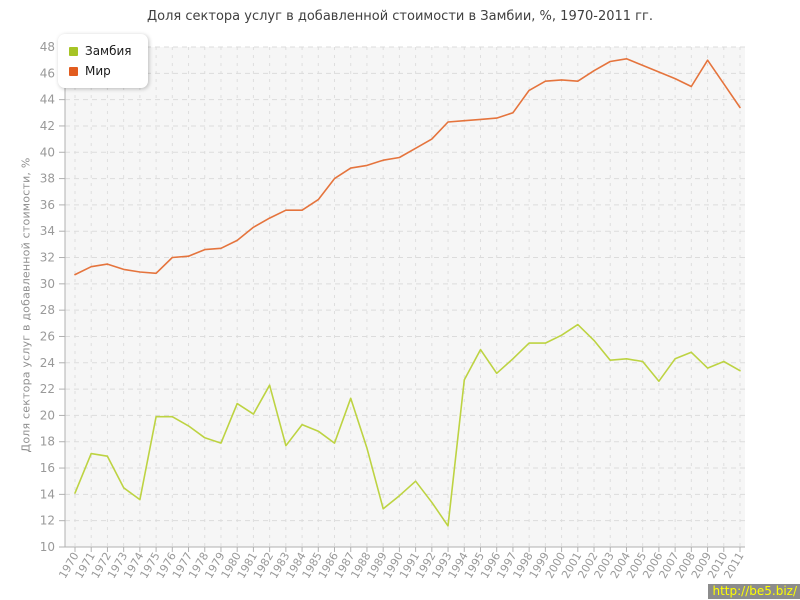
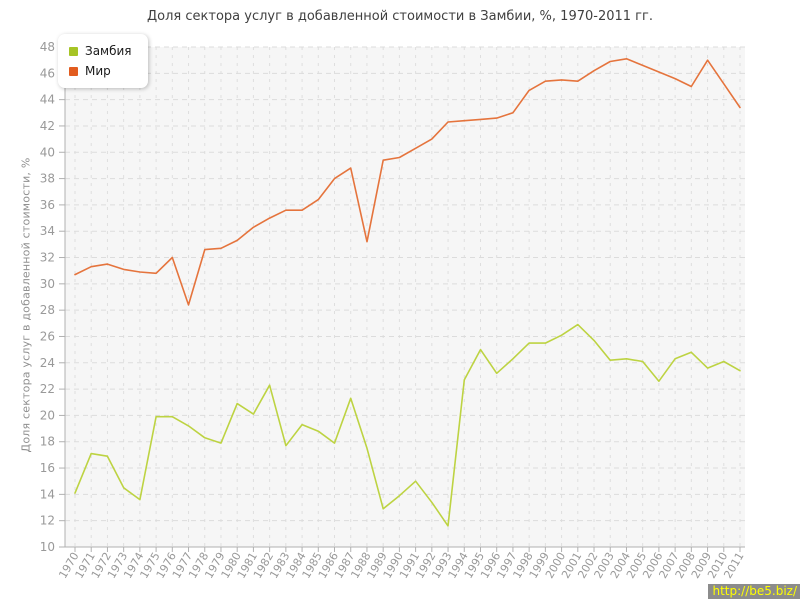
Мир/1977: 32.1 -> 28.4
Мир/1988: 39.0 -> 33.2
